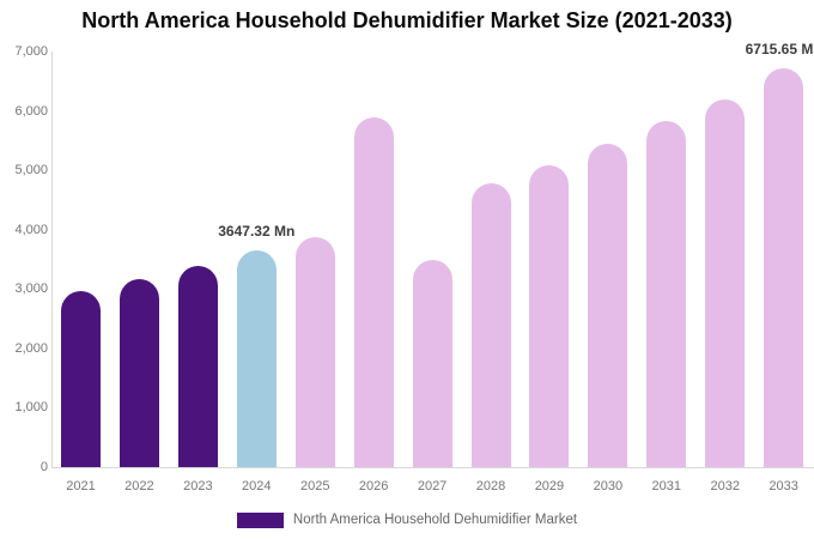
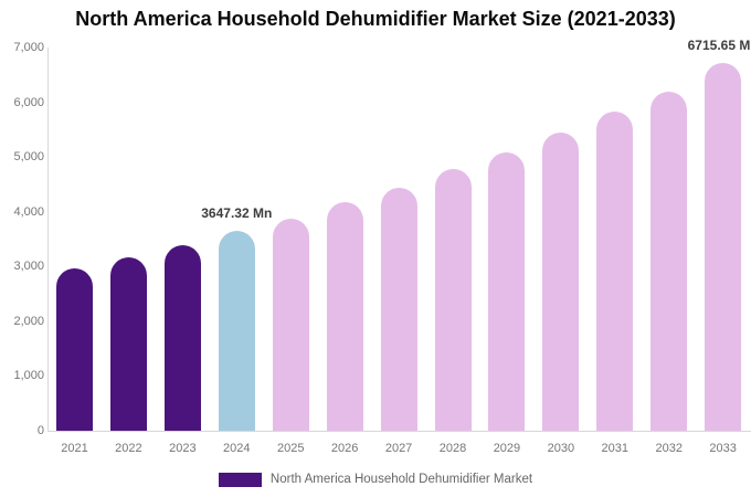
2026: 5900 -> 4200
2027: 3500 -> 4400
